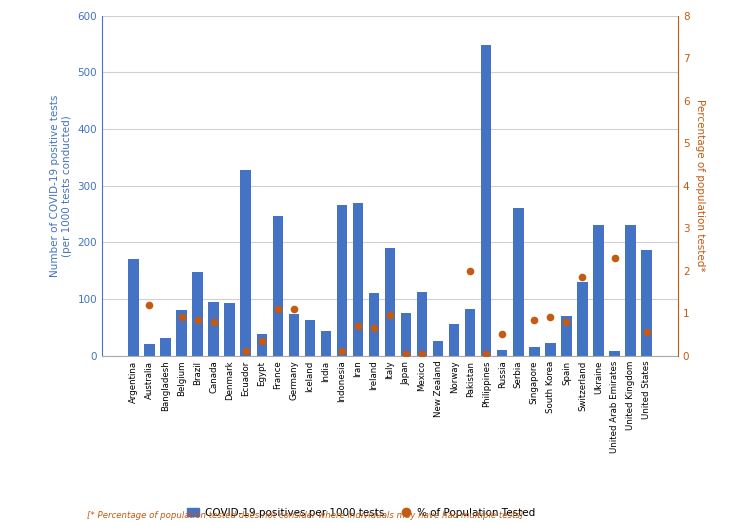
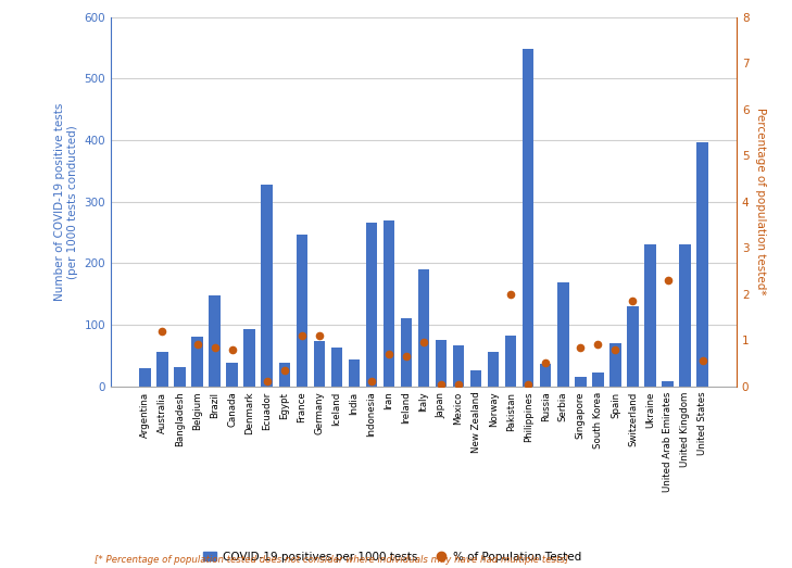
Argentina: 170 -> 30
Australia: 20 -> 56
Canada: 95 -> 38
Mexico: 112 -> 66
Russia: 10 -> 36
Serbia: 260 -> 168
United States: 187 -> 396
